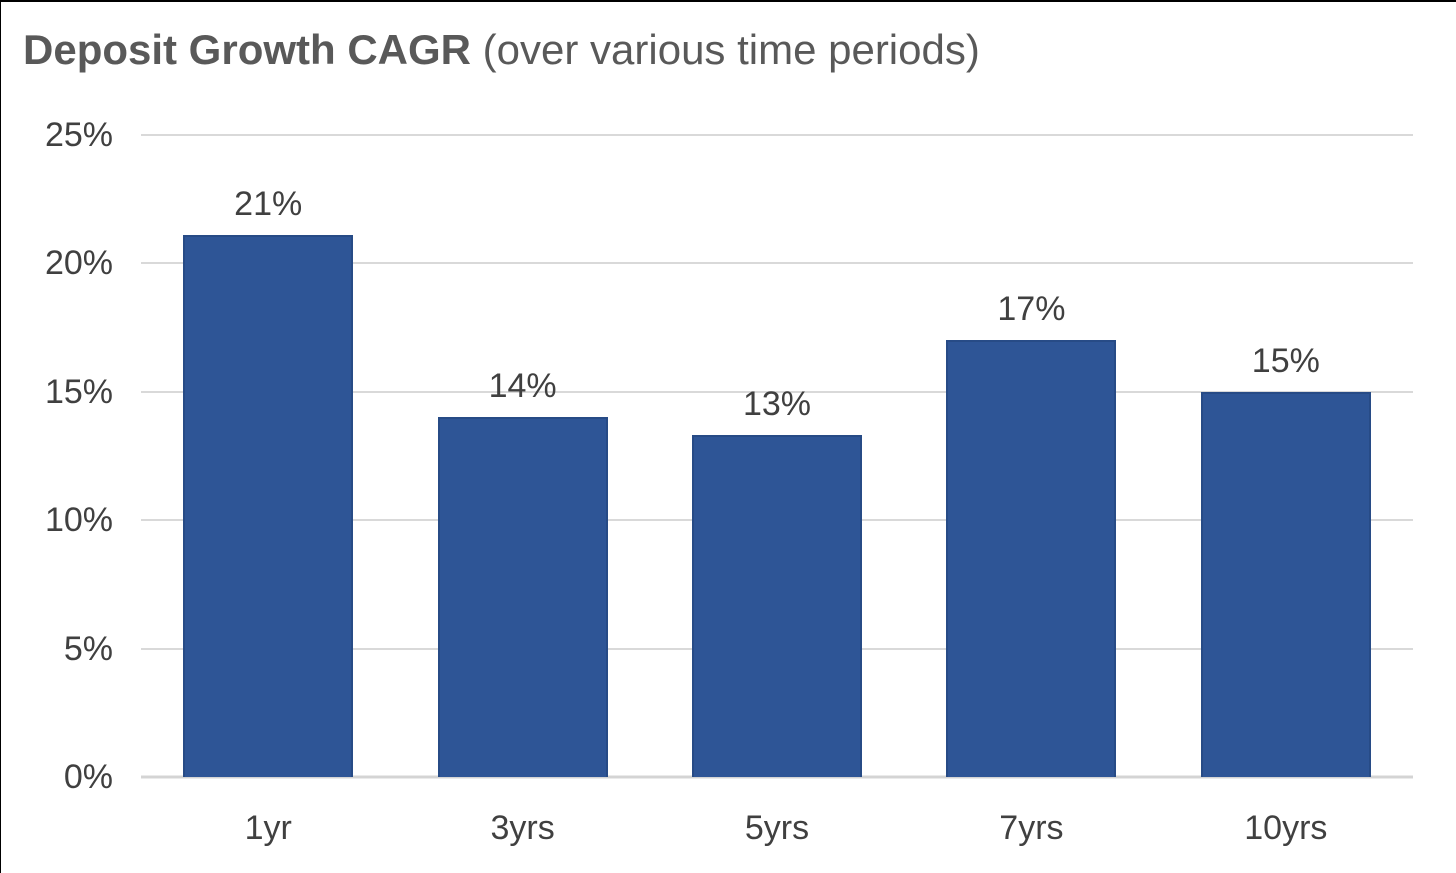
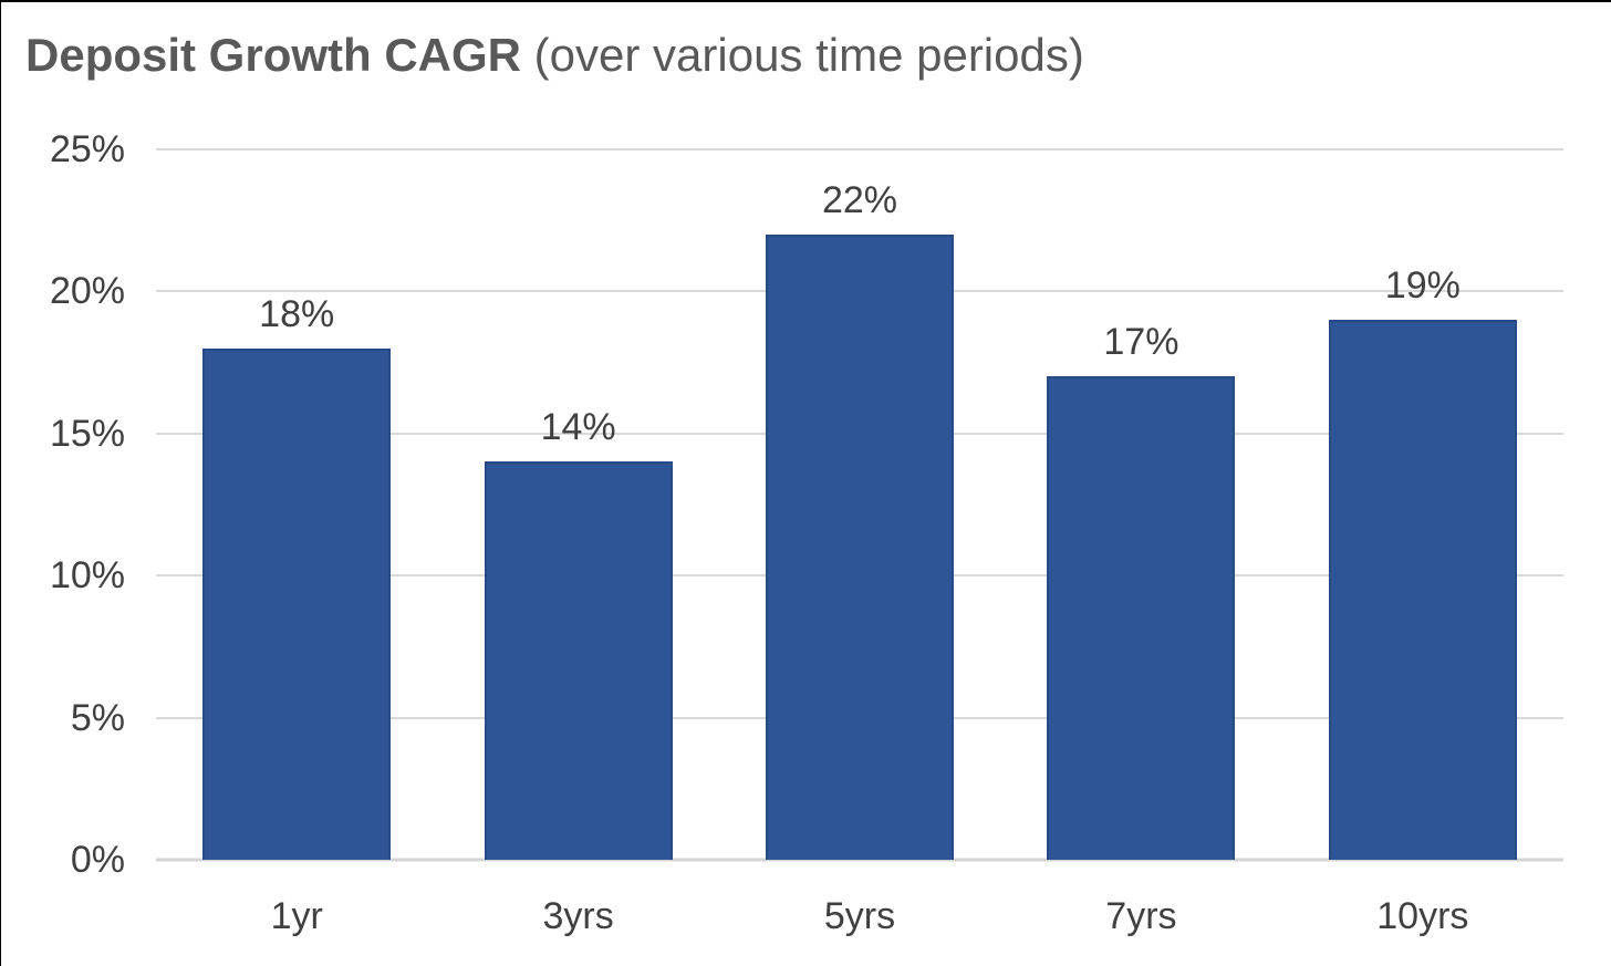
1yr: 21% -> 18%
5yrs: 13% -> 22%
10yrs: 15% -> 19%
